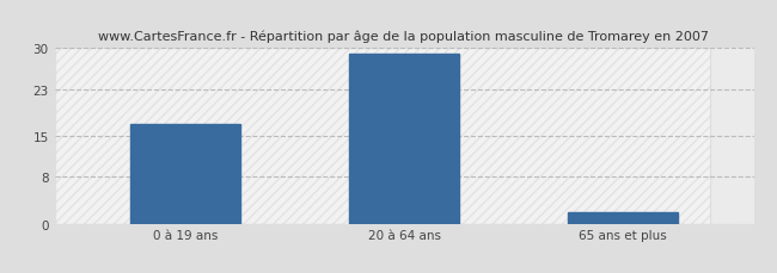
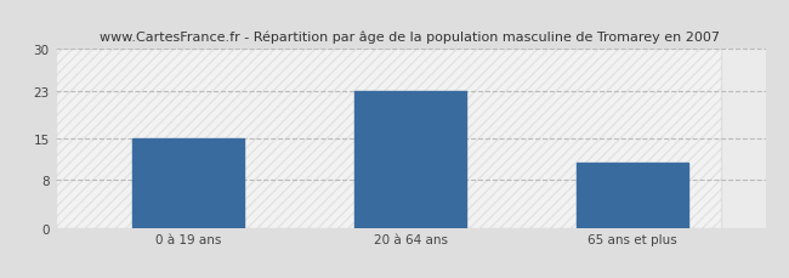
0 à 19 ans: 17 -> 15
20 à 64 ans: 29 -> 23
65 ans et plus: 2 -> 11
